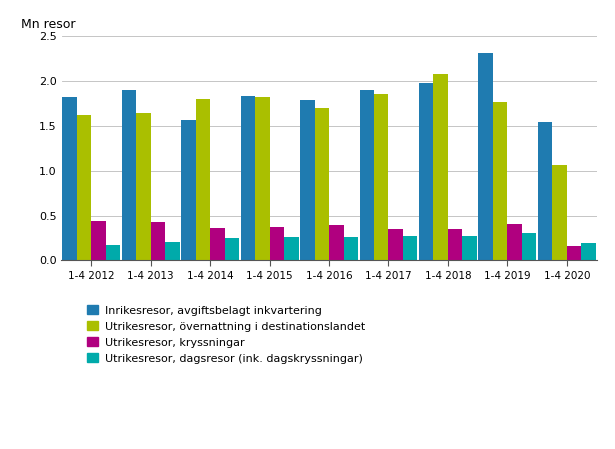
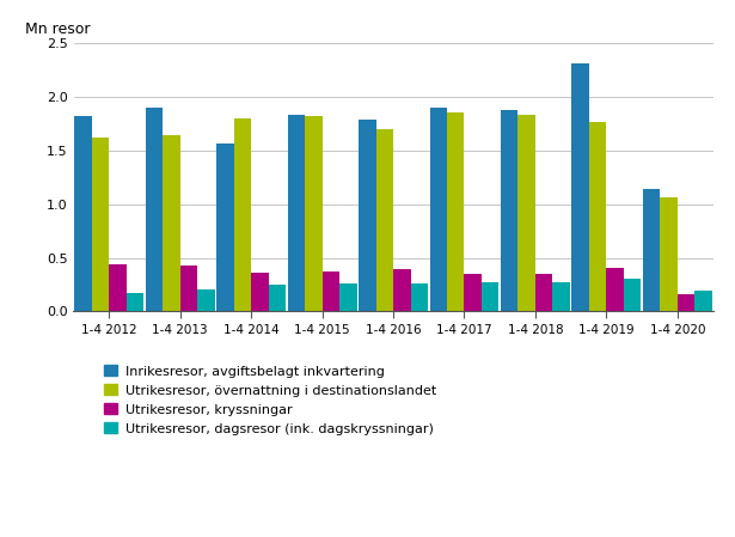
Inrikesresor, avgiftsbelagt inkvartering/1-4 2018: 1.98 -> 1.88
Utrikesresor, övernattning i destinationslandet/1-4 2018: 2.08 -> 1.83
Inrikesresor, avgiftsbelagt inkvartering/1-4 2020: 1.54 -> 1.14
